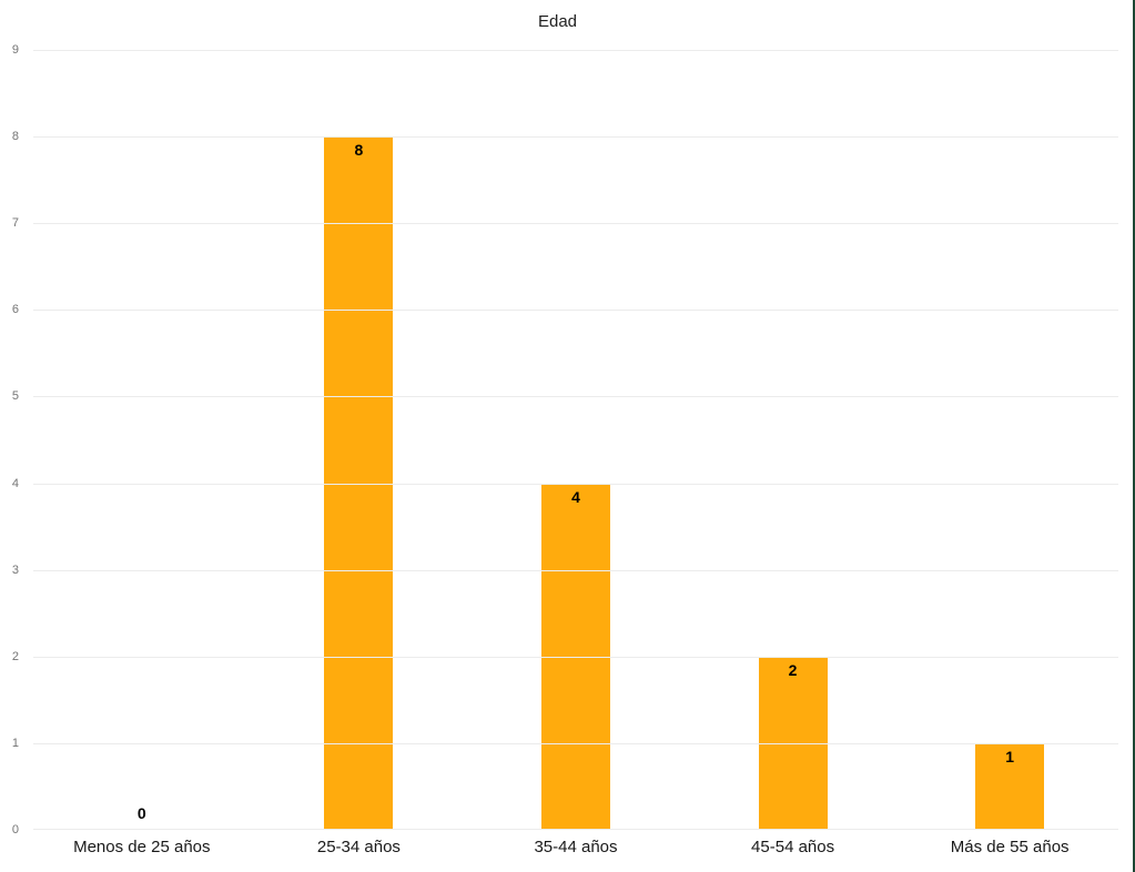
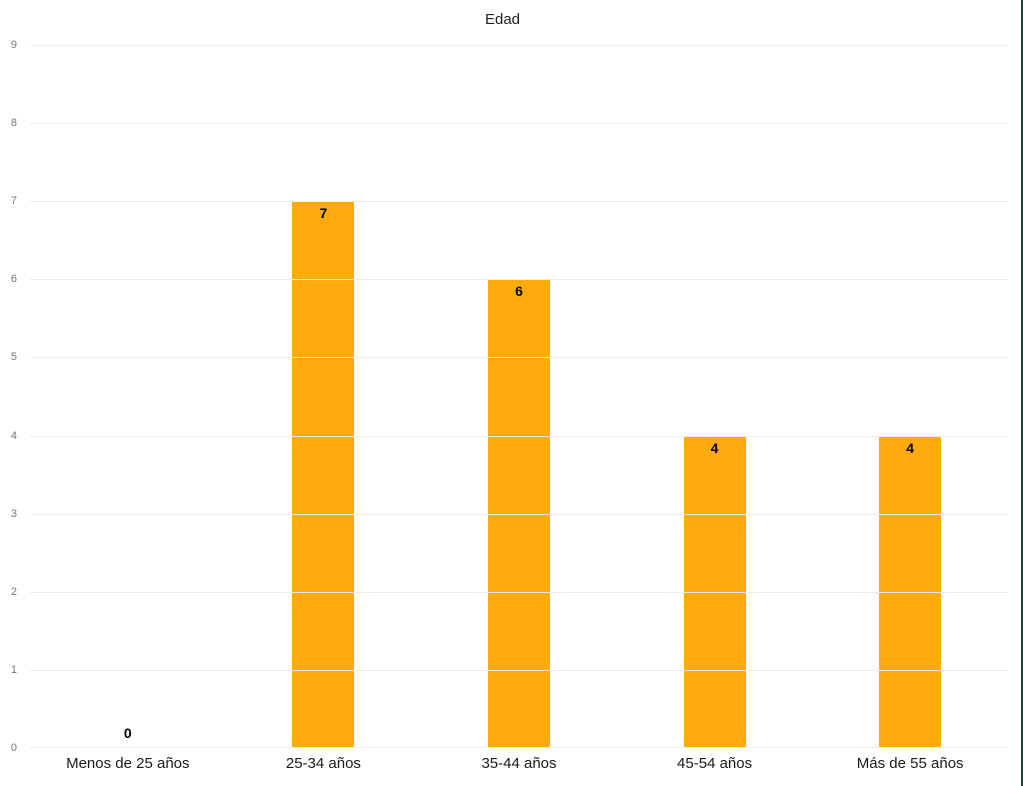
25-34 años: 8 -> 7
35-44 años: 4 -> 6
45-54 años: 2 -> 4
Más de 55 años: 1 -> 4
